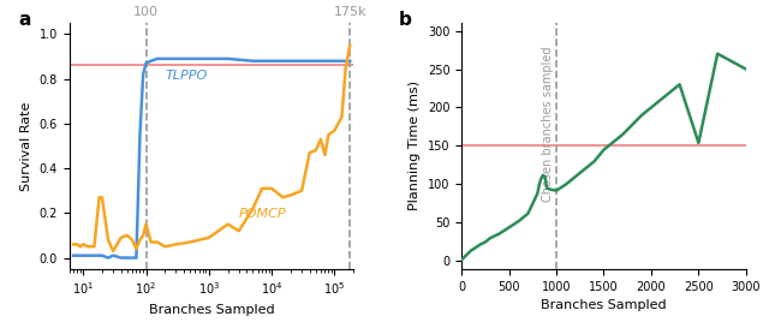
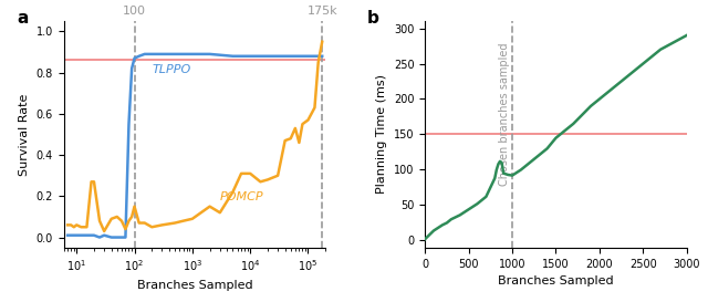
2500: 154 -> 250
3000: 250 -> 290
